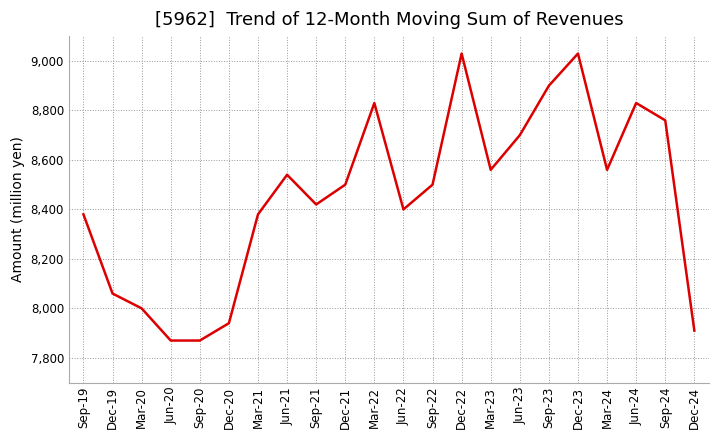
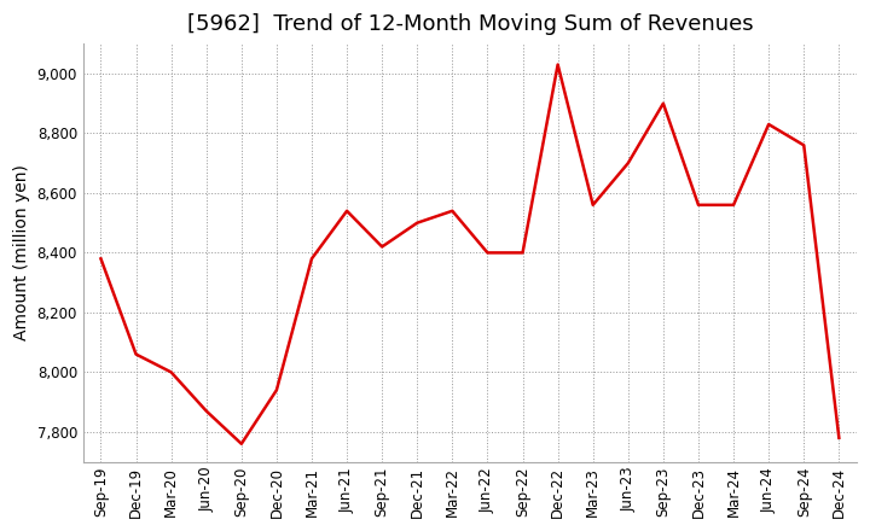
Sep-20: 7,870 -> 7,760
Mar-22: 8,830 -> 8,540
Sep-22: 8,500 -> 8,400
Dec-23: 9,030 -> 8,560
Dec-24: 7,910 -> 7,780
